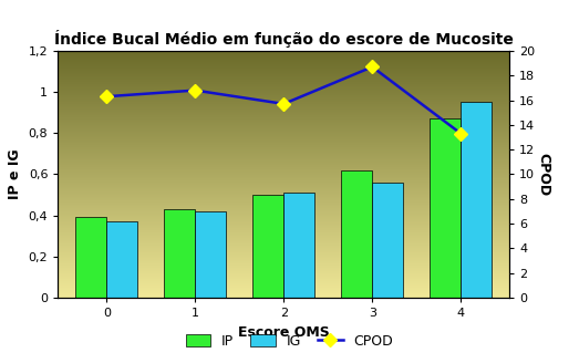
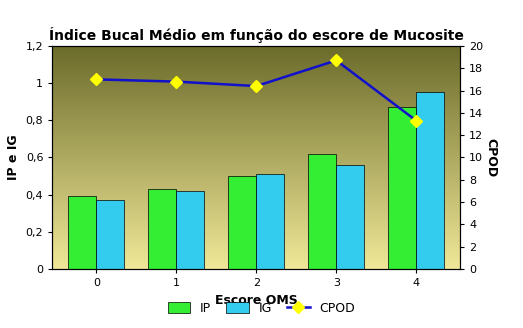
CPOD/0: 16.3 -> 17.0
CPOD/2: 15.7 -> 16.4
